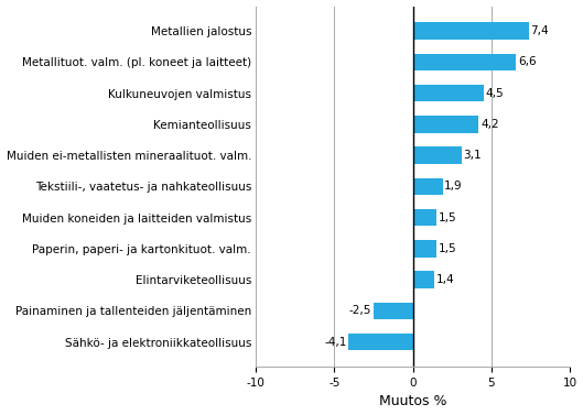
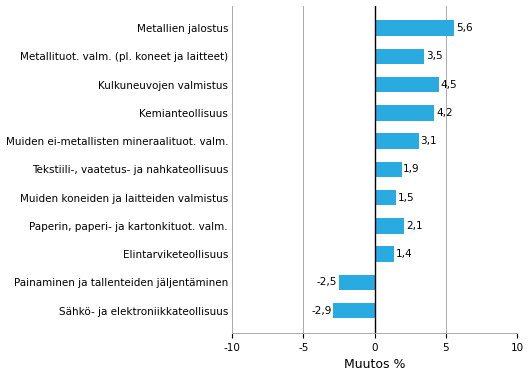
Metallien jalostus: 7,4 -> 5,6
Metallituot. valm. (pl. koneet ja laitteet): 6,6 -> 3,5
Paperin, paperi- ja kartonkituot. valm.: 1,5 -> 2,1
Sähkö- ja elektroniikkateollisuus: -4,1 -> -2,9
